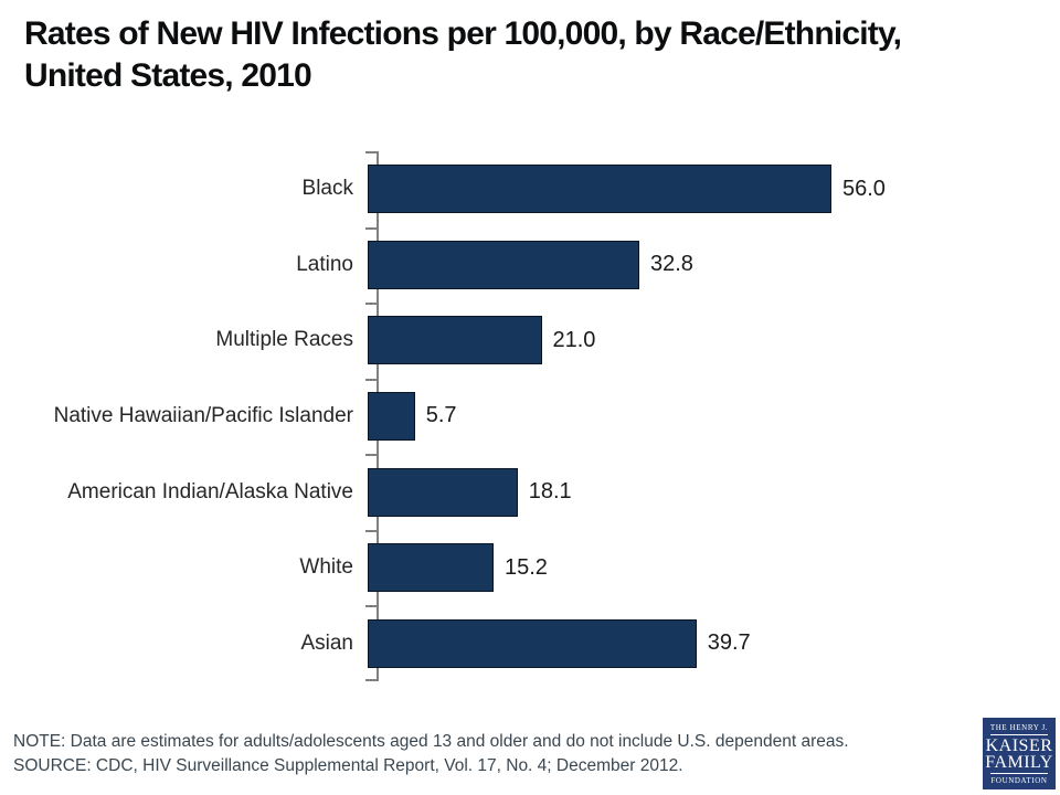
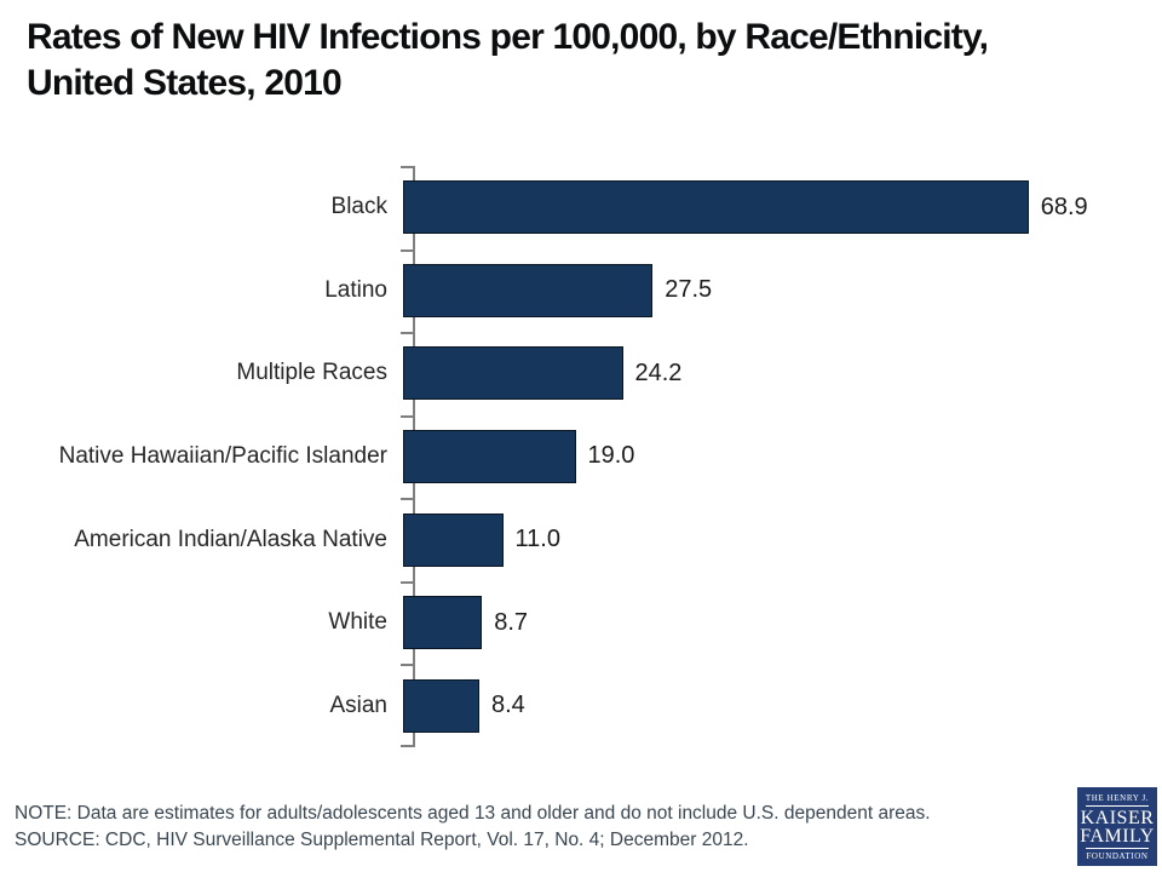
Black: 56.0 -> 68.9
Latino: 32.8 -> 27.5
Multiple Races: 21.0 -> 24.2
Native Hawaiian/Pacific Islander: 5.7 -> 19.0
American Indian/Alaska Native: 18.1 -> 11.0
White: 15.2 -> 8.7
Asian: 39.7 -> 8.4
